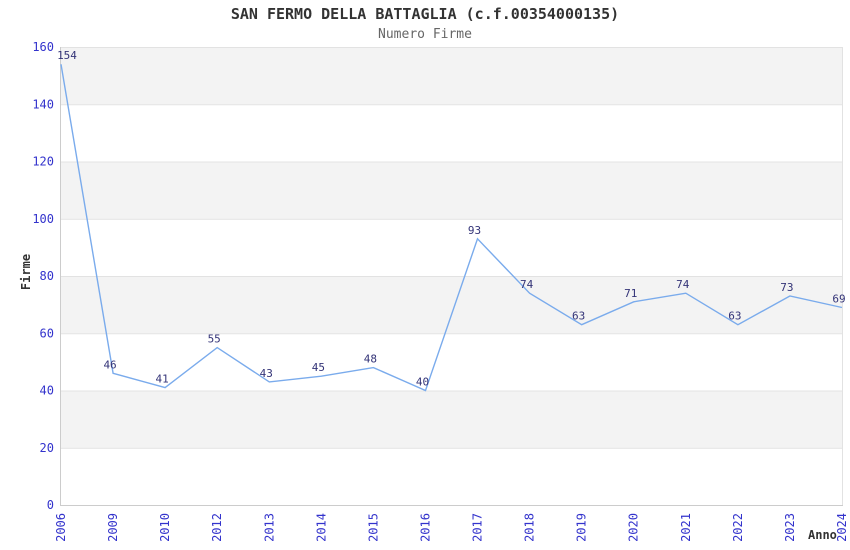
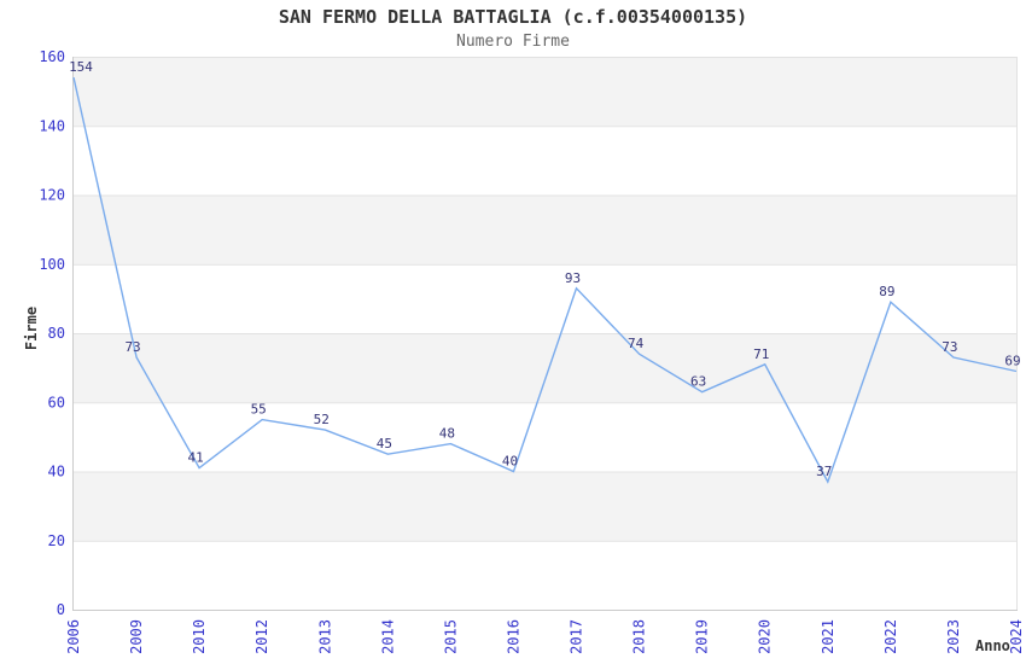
2009: 46 -> 73
2013: 43 -> 52
2021: 74 -> 37
2022: 63 -> 89
